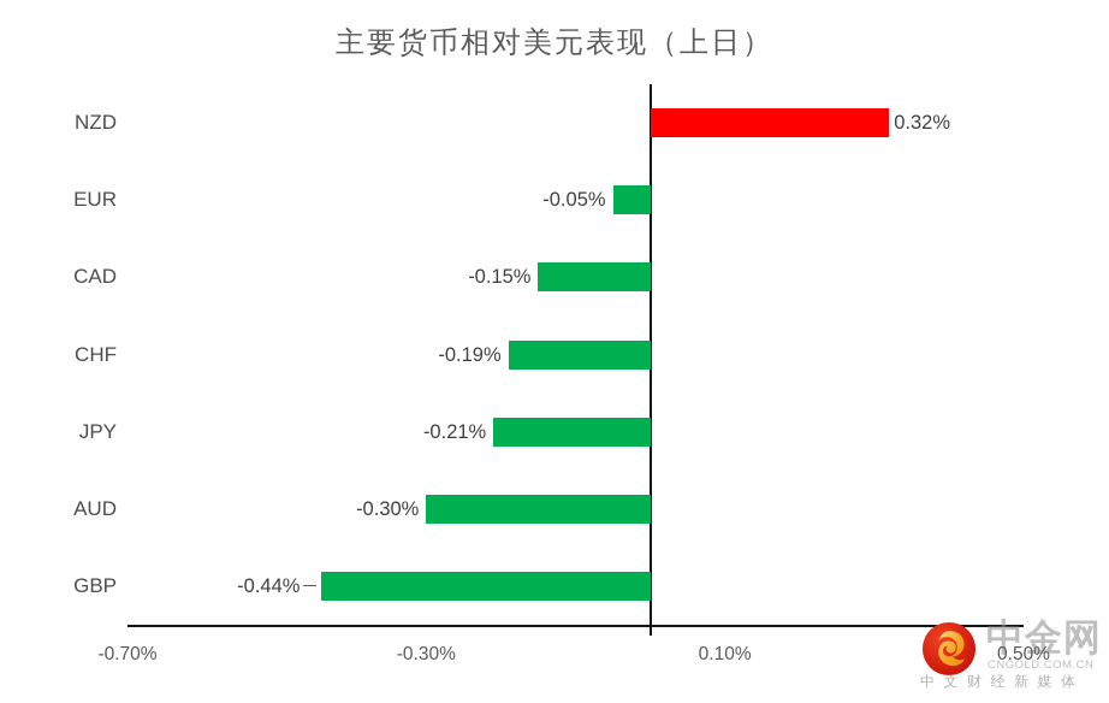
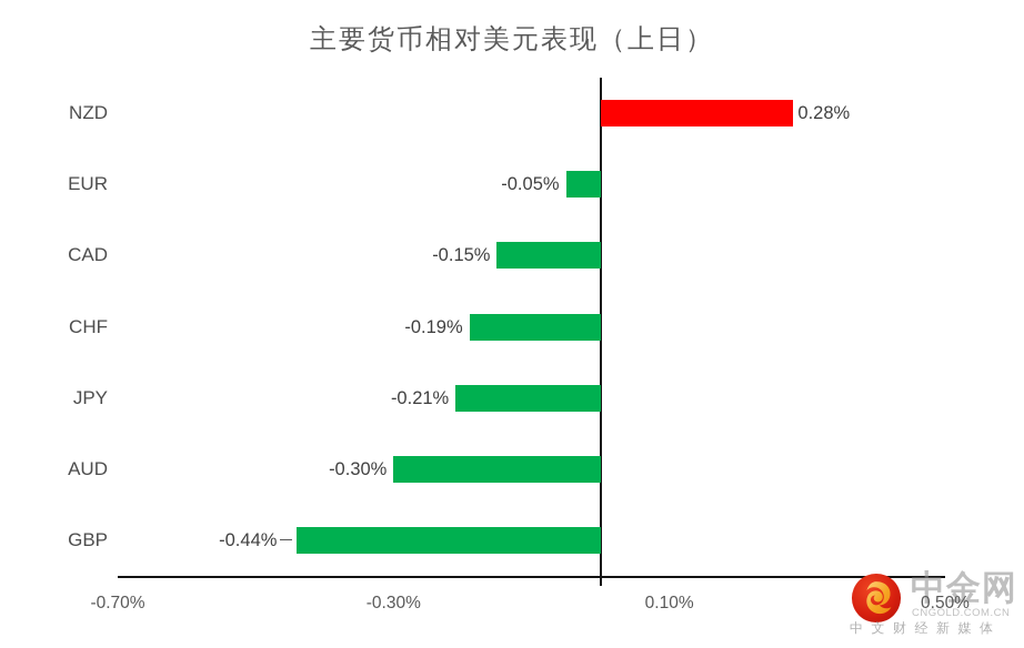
NZD: 0.32% -> 0.28%
